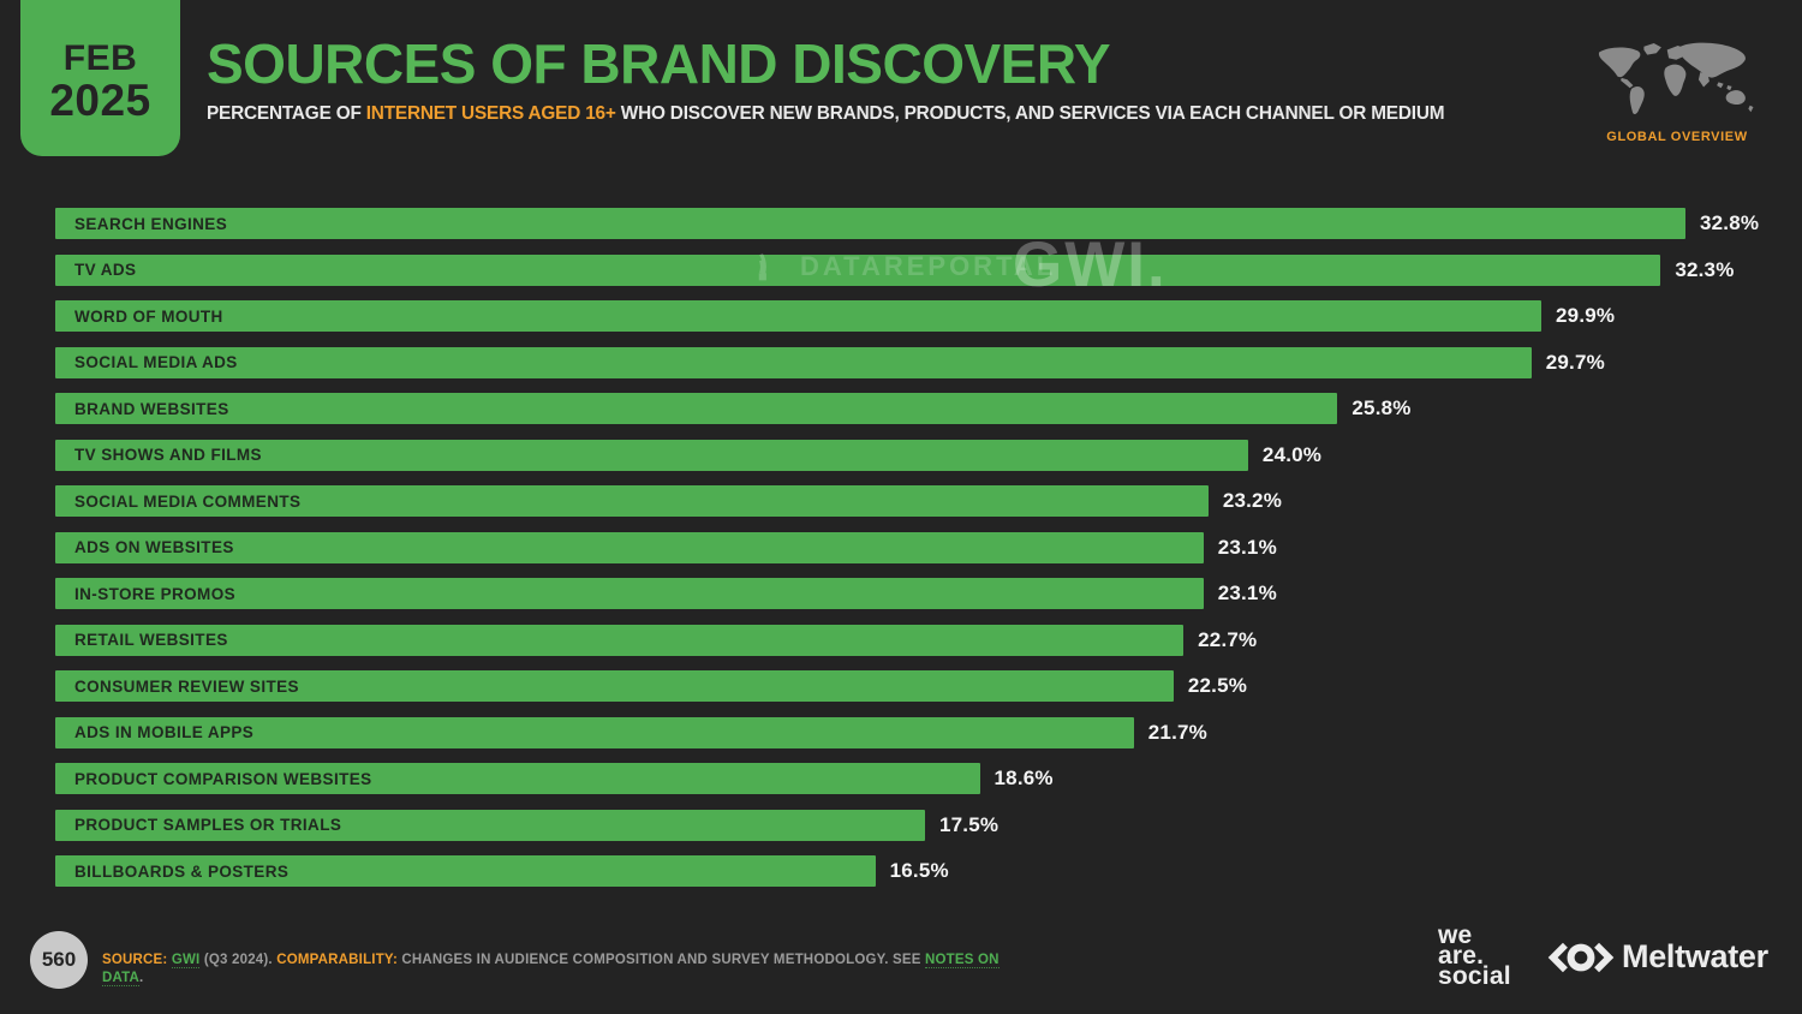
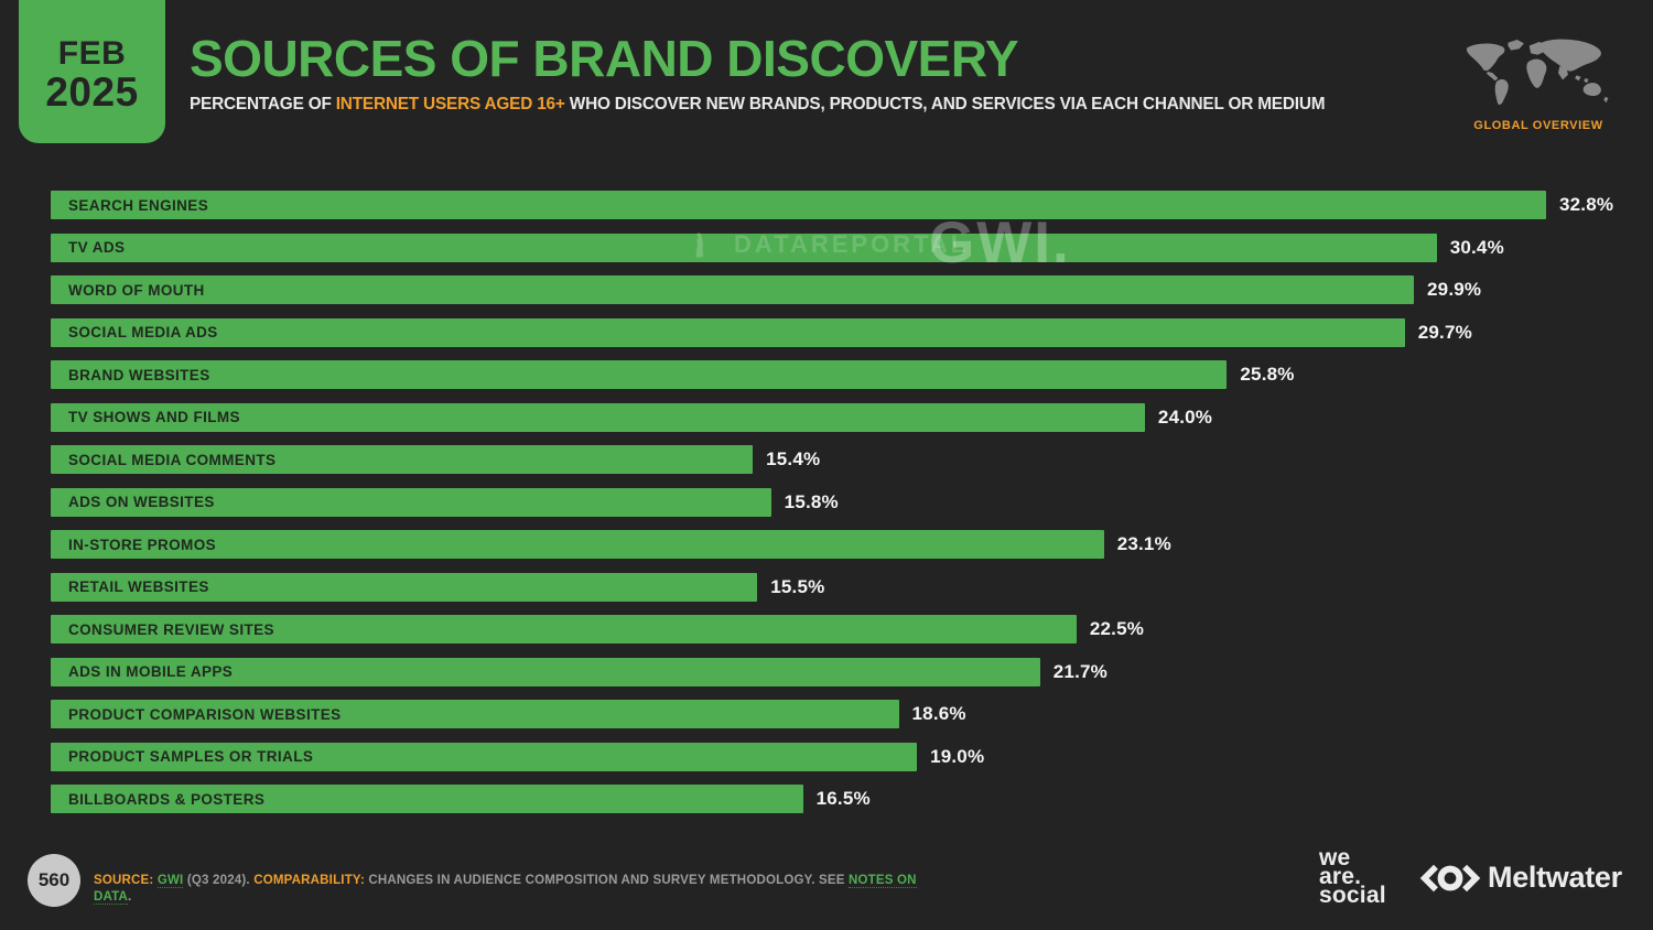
TV ADS: 32.3% -> 30.4%
SOCIAL MEDIA COMMENTS: 23.2% -> 15.4%
ADS ON WEBSITES: 23.1% -> 15.8%
RETAIL WEBSITES: 22.7% -> 15.5%
PRODUCT SAMPLES OR TRIALS: 17.5% -> 19.0%
